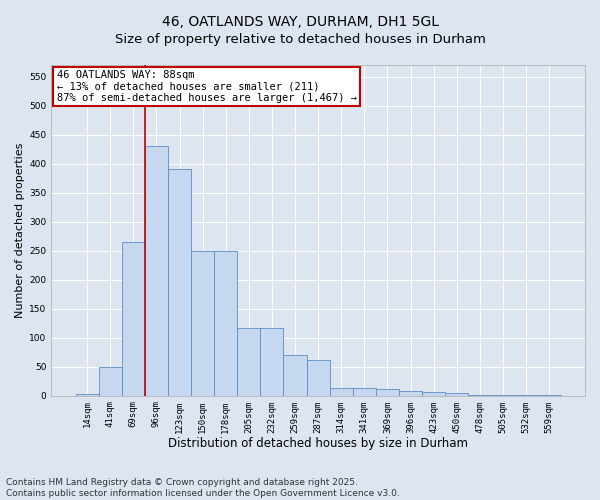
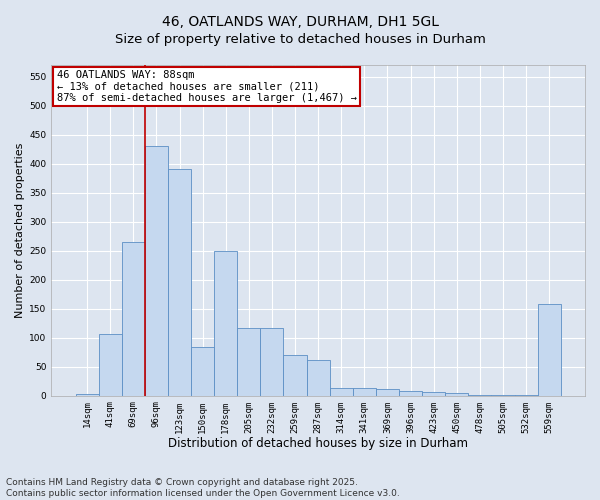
41sqm: 50 -> 106
150sqm: 250 -> 84
559sqm: 1 -> 158
